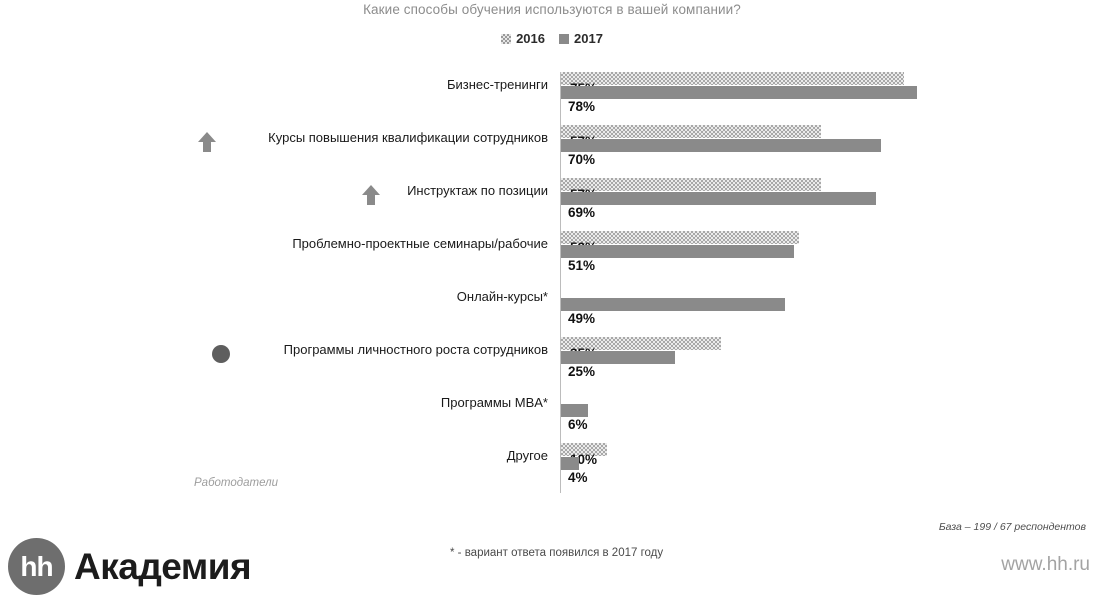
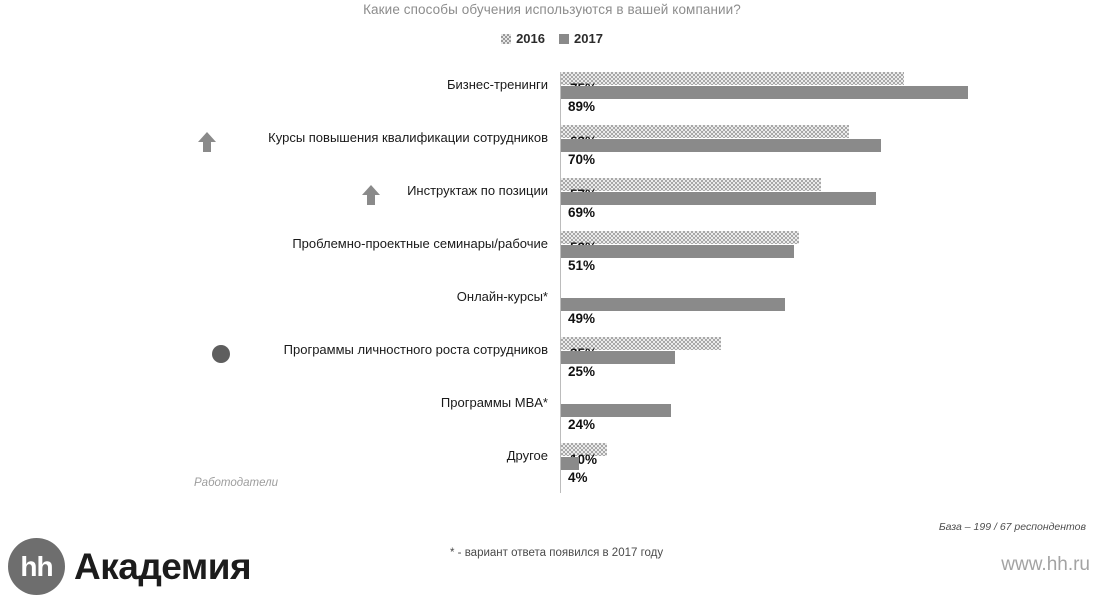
2017/Бизнес-тренинги: 78% -> 89%
2016/Курсы повышения квалификации сотрудников: 57% -> 63%
2017/Программы MBA*: 6% -> 24%
